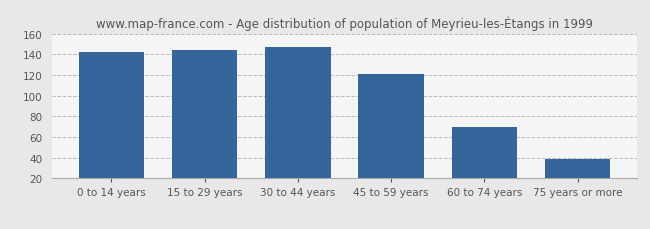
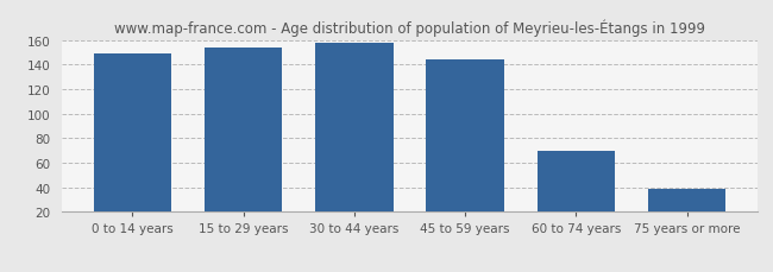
0 to 14 years: 142 -> 149
15 to 29 years: 144 -> 154
30 to 44 years: 147 -> 158
45 to 59 years: 121 -> 144
